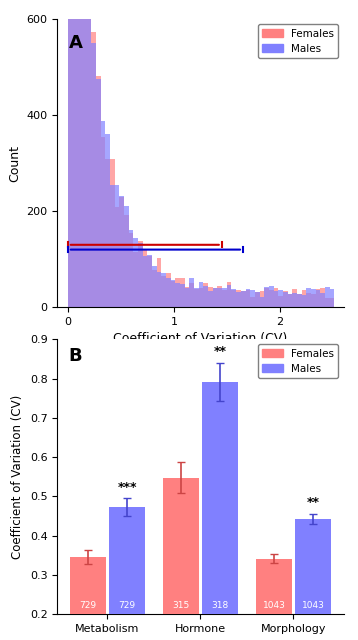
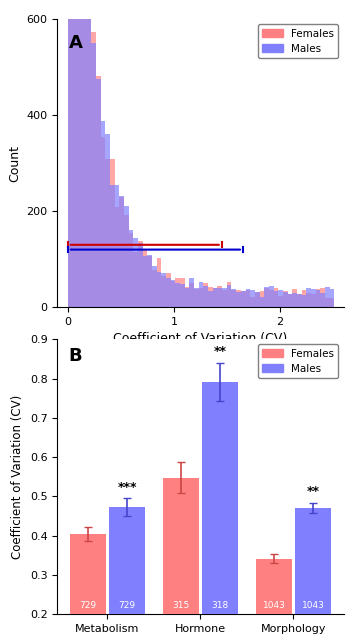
Females/Metabolism: 0.345 -> 0.405
Males/Morphology: 0.443 -> 0.470
